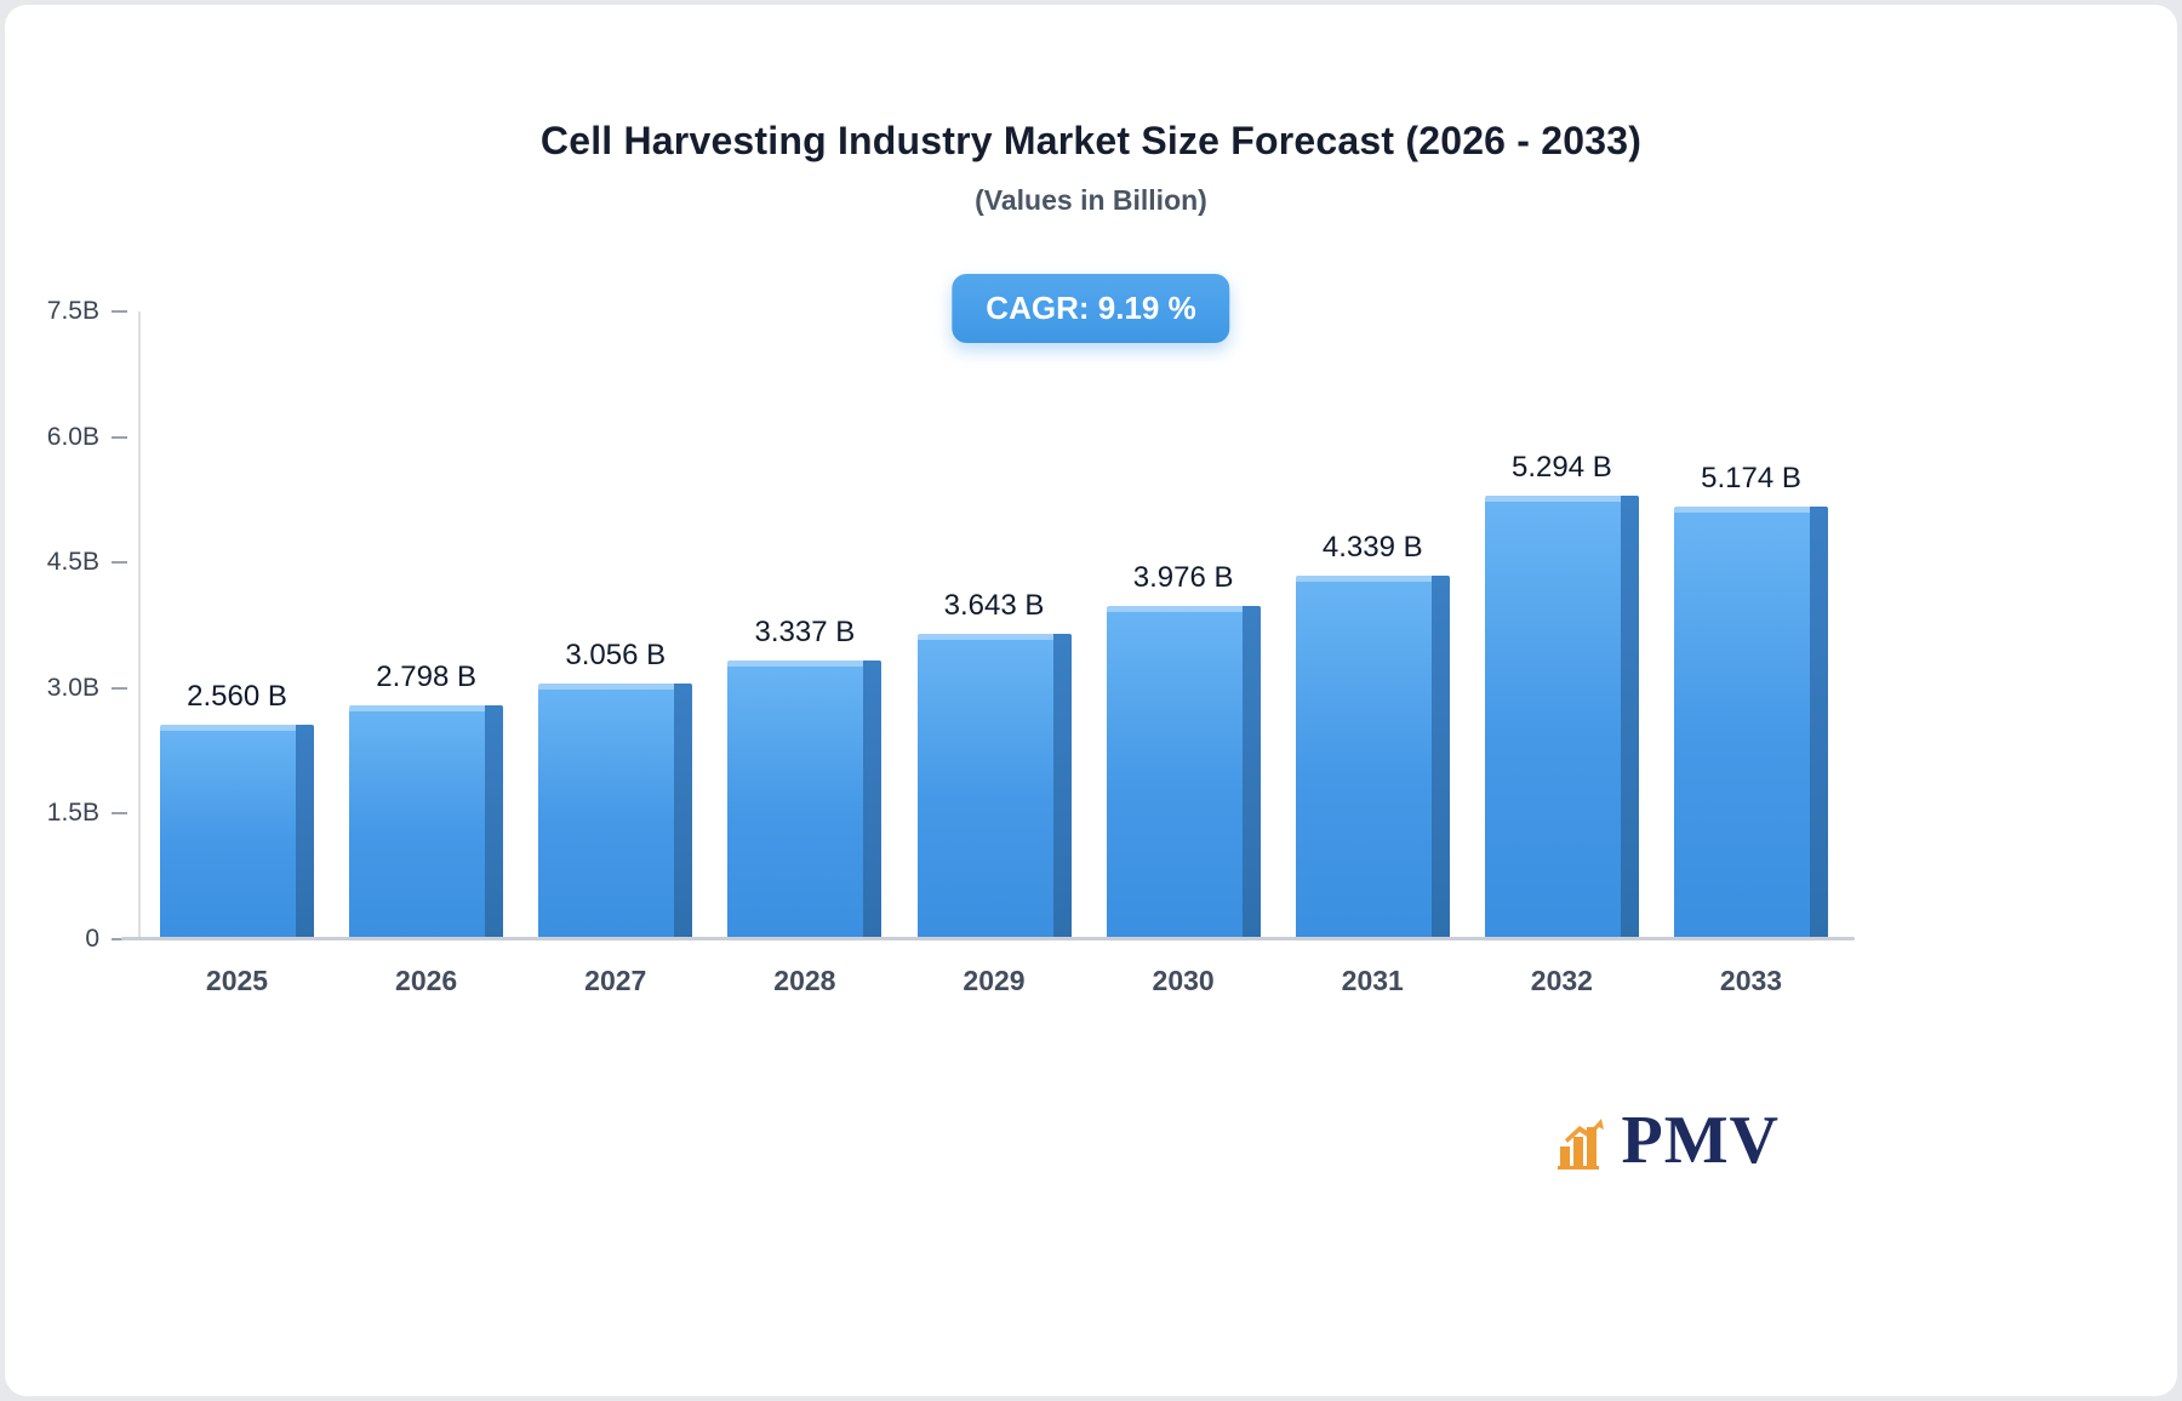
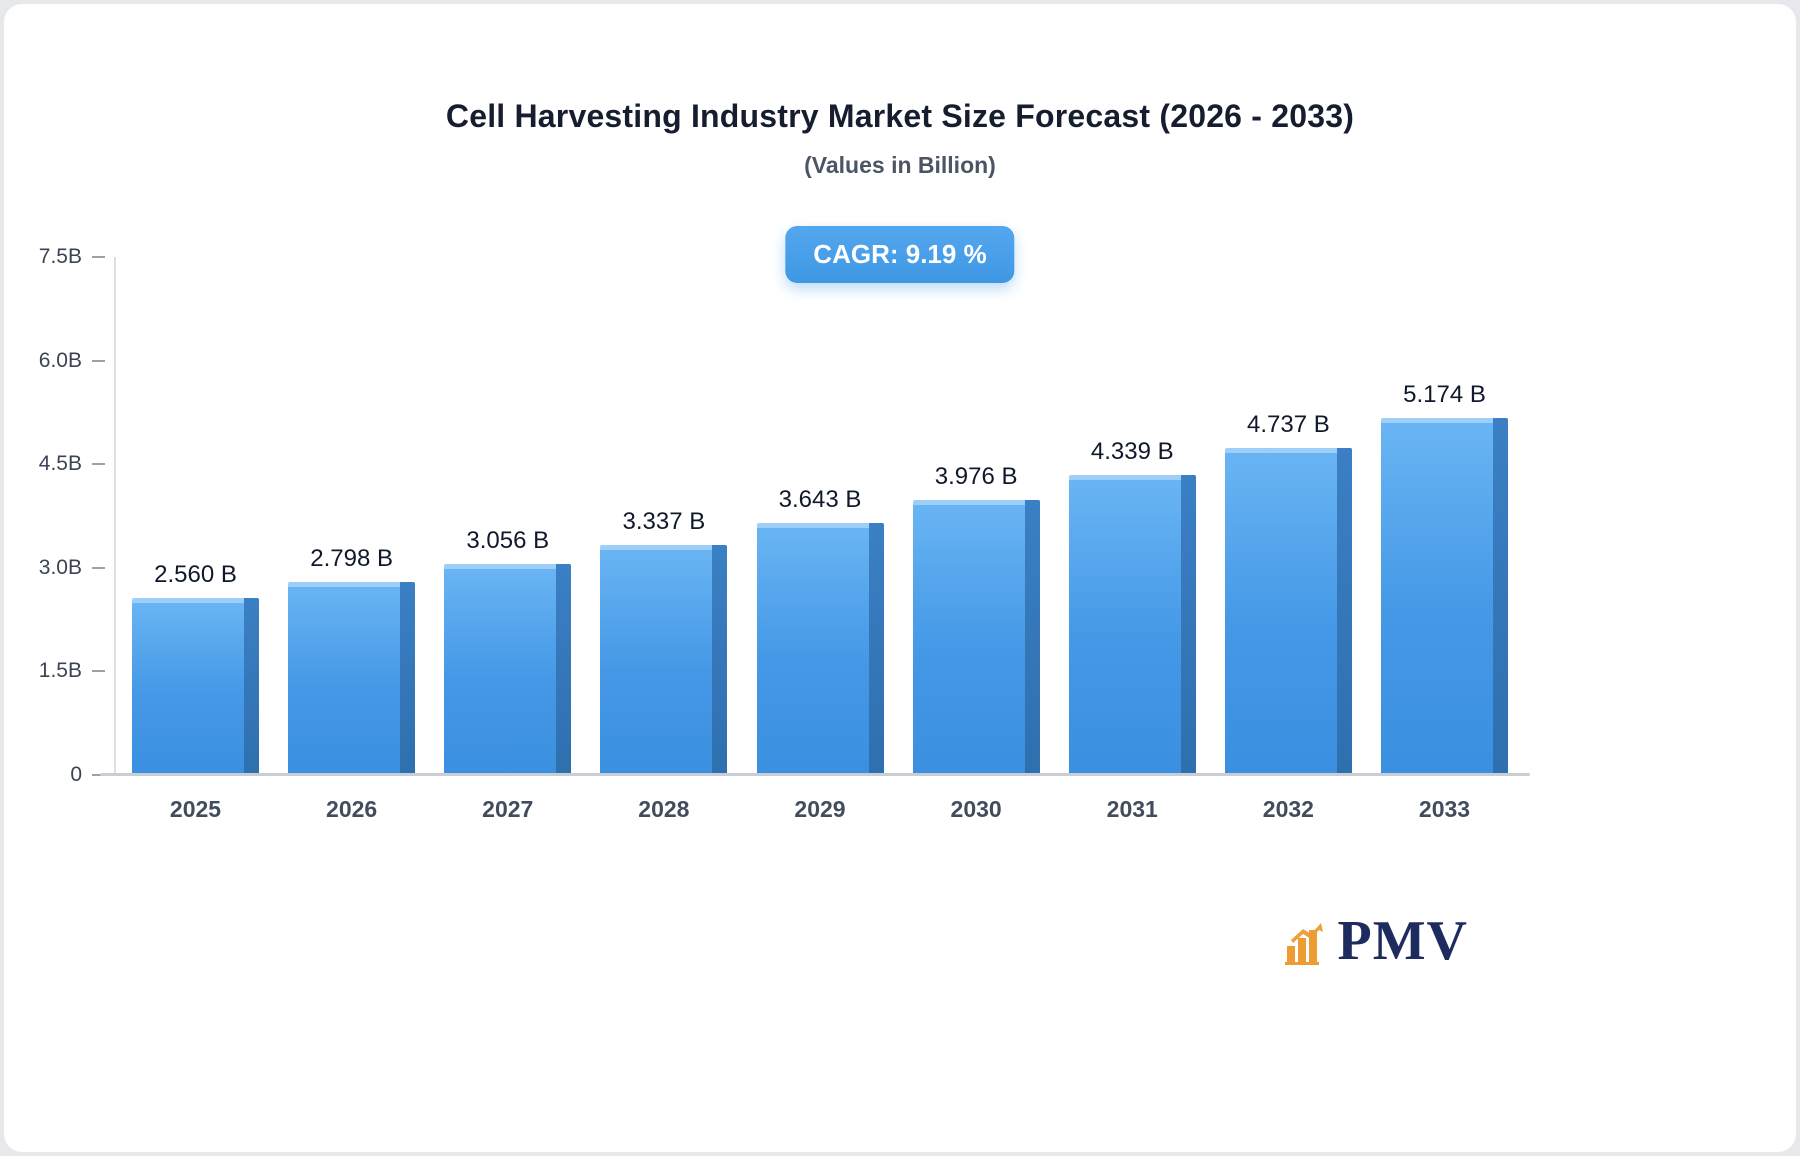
2032: 5.294 -> 4.737
